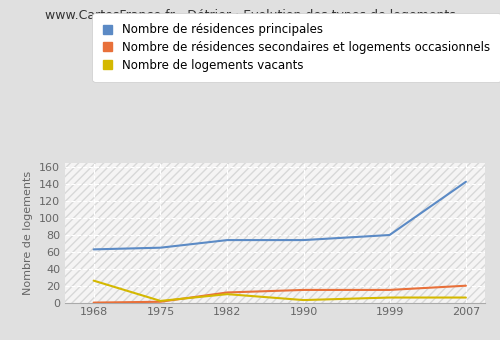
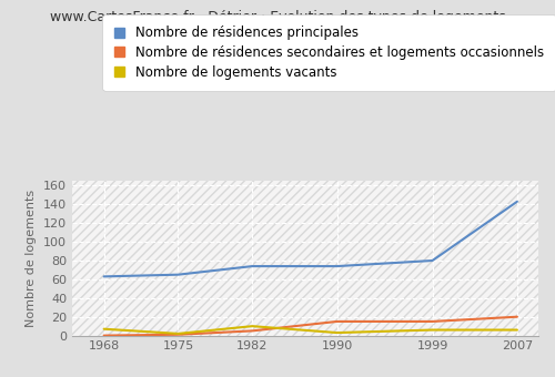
Nombre de logements vacants/1968: 26 -> 7
Nombre de résidences secondaires et logements occasionnels/1982: 12 -> 5
